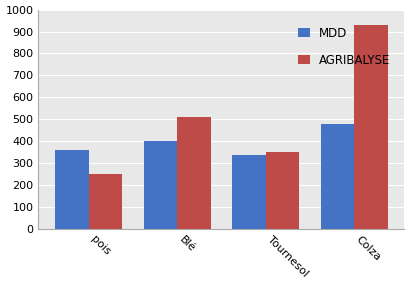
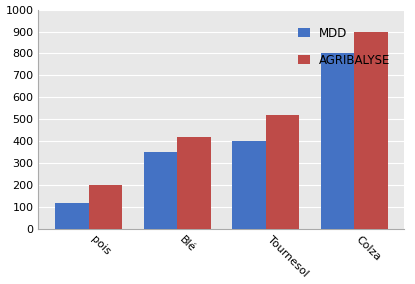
MDD/pois: 360 -> 120
AGRIBALYSE/pois: 250 -> 200
MDD/Blé: 400 -> 350
AGRIBALYSE/Blé: 510 -> 420
MDD/Tournesol: 340 -> 400
AGRIBALYSE/Tournesol: 350 -> 520
MDD/Colza: 480 -> 800
AGRIBALYSE/Colza: 930 -> 900
